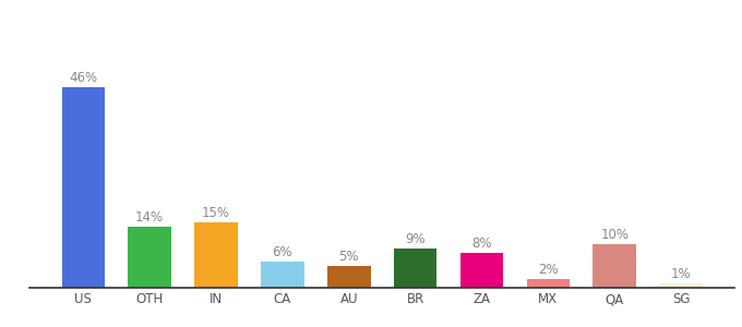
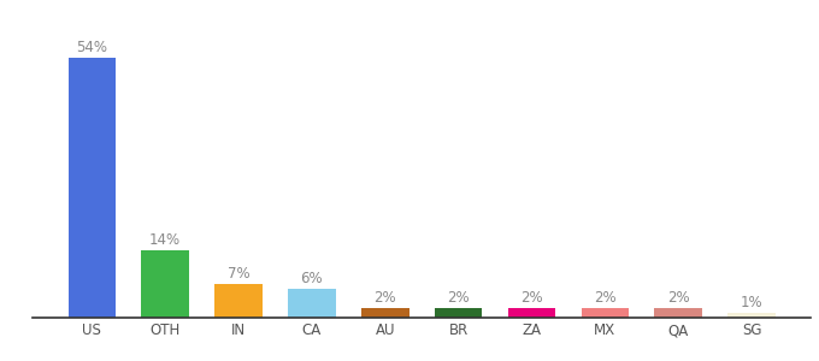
US: 46% -> 54%
IN: 15% -> 7%
AU: 5% -> 2%
BR: 9% -> 2%
ZA: 8% -> 2%
QA: 10% -> 2%
